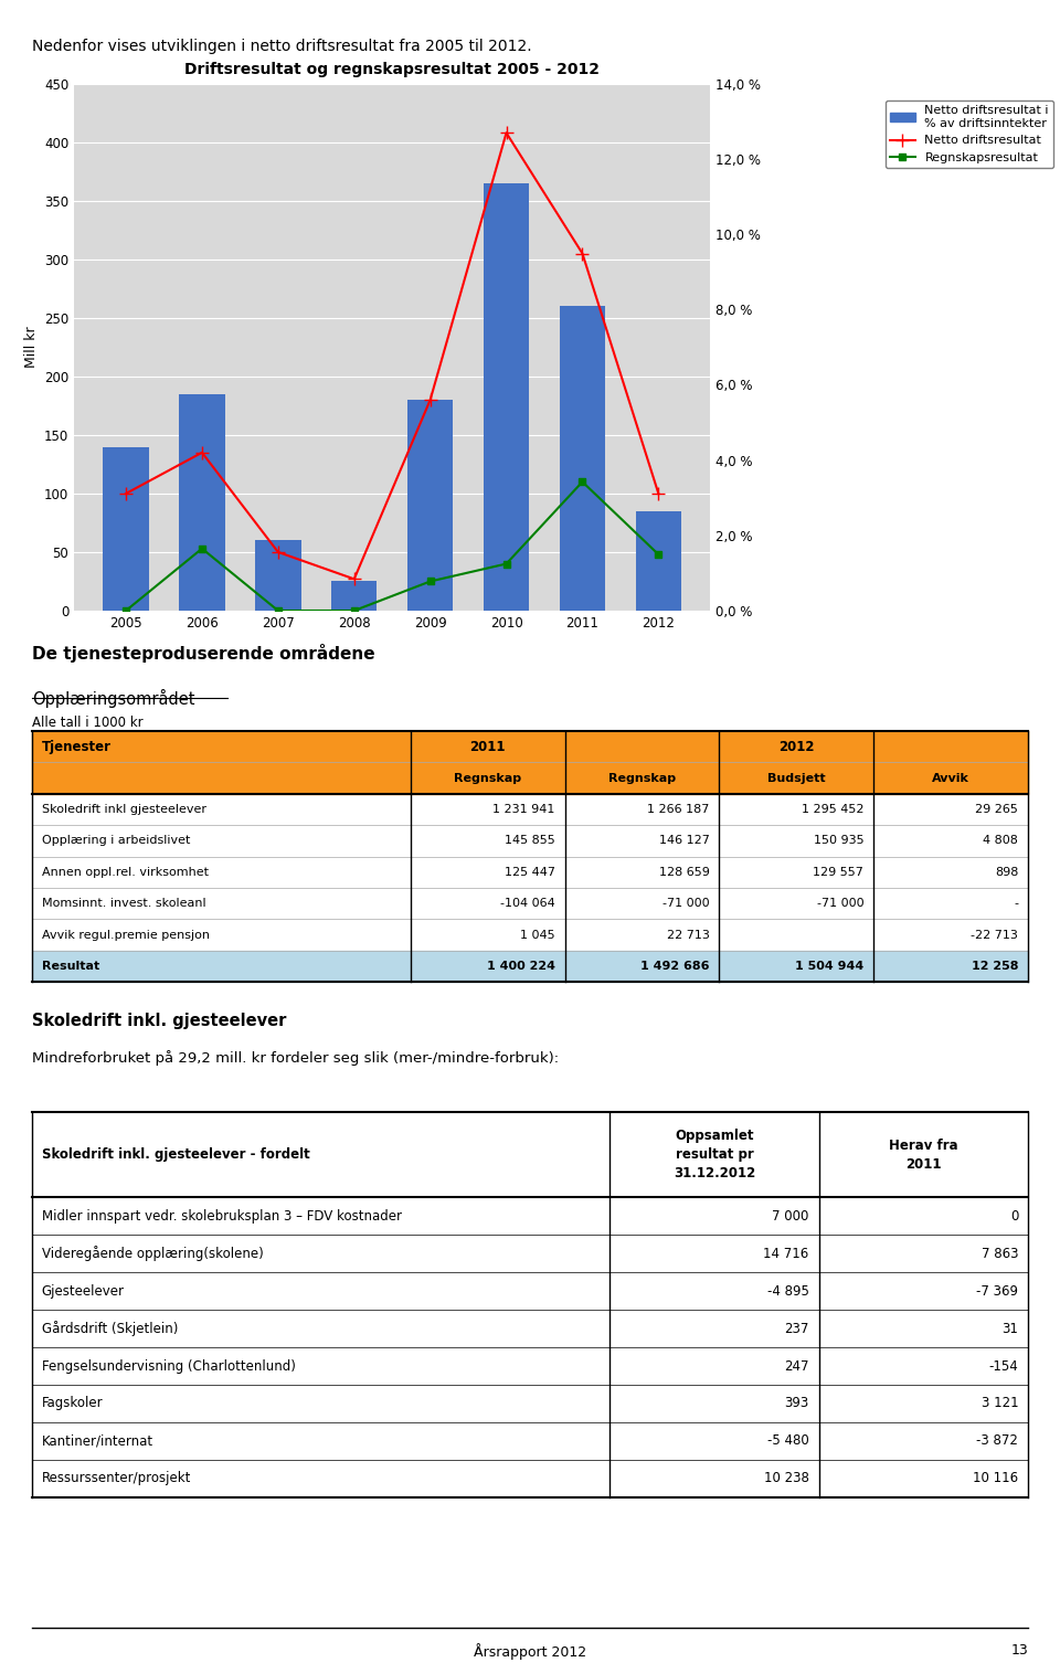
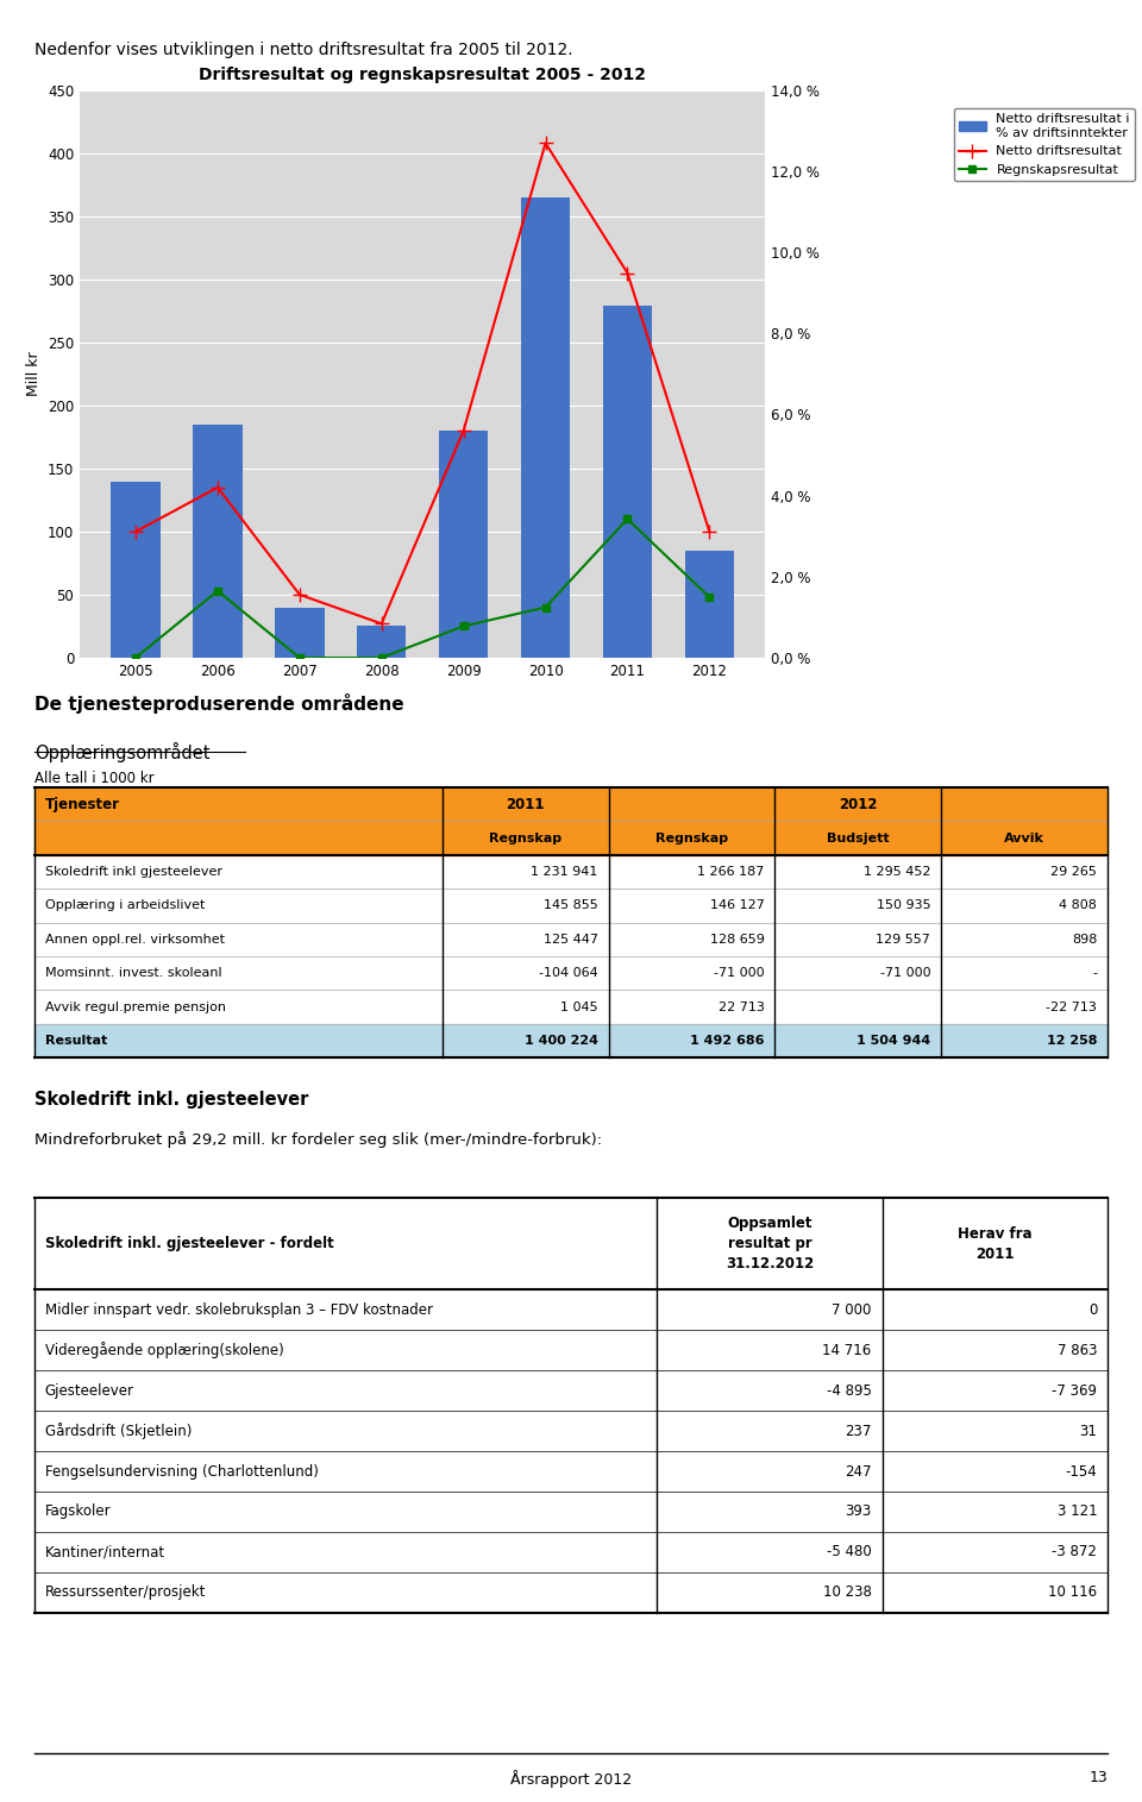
Netto driftsresultat i % av driftsinntekter/2007: 60 -> 40
Netto driftsresultat i % av driftsinntekter/2011: 260 -> 279
